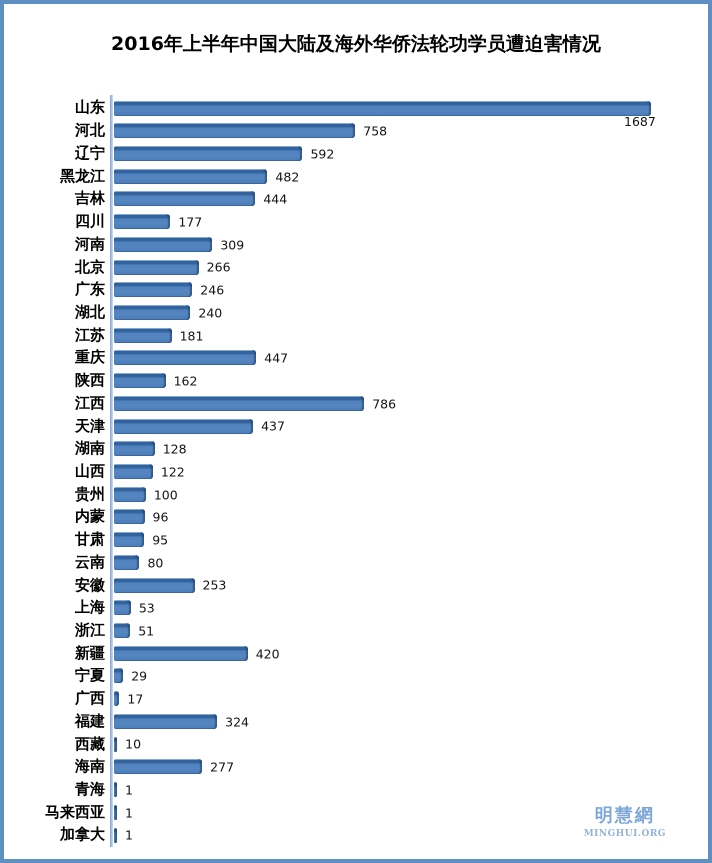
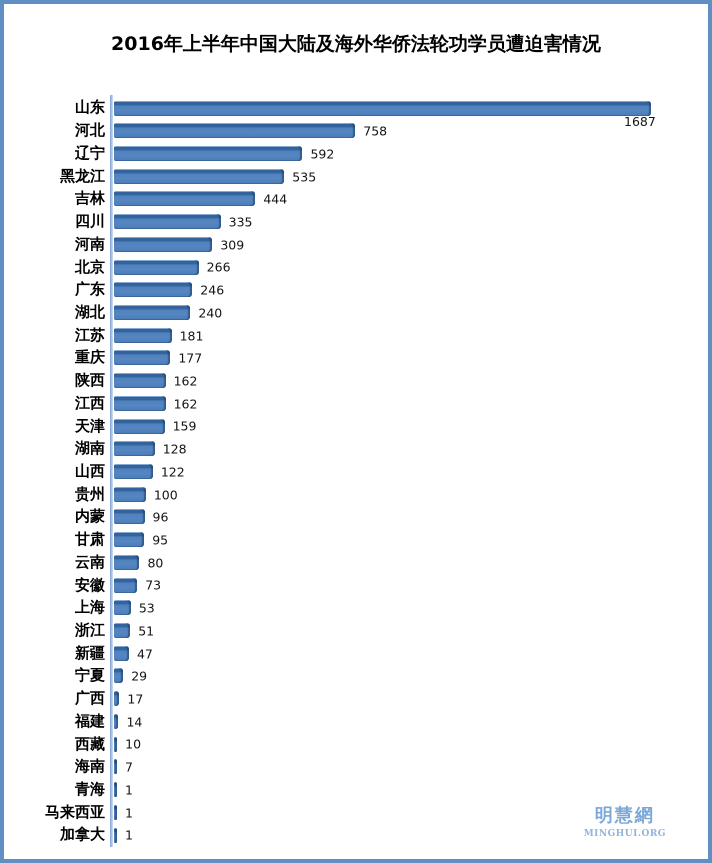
黑龙江: 482 -> 535
四川: 177 -> 335
重庆: 447 -> 177
江西: 786 -> 162
天津: 437 -> 159
安徽: 253 -> 73
新疆: 420 -> 47
福建: 324 -> 14
海南: 277 -> 7
